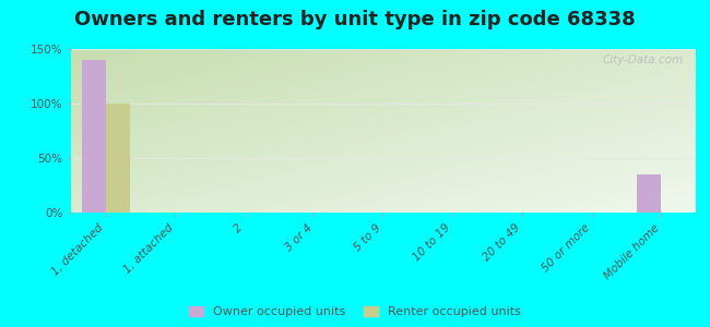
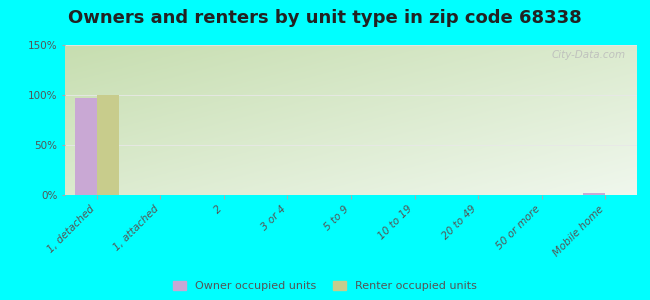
Owner occupied units/1, detached: 140% -> 97%
Owner occupied units/Mobile home: 35% -> 2%
